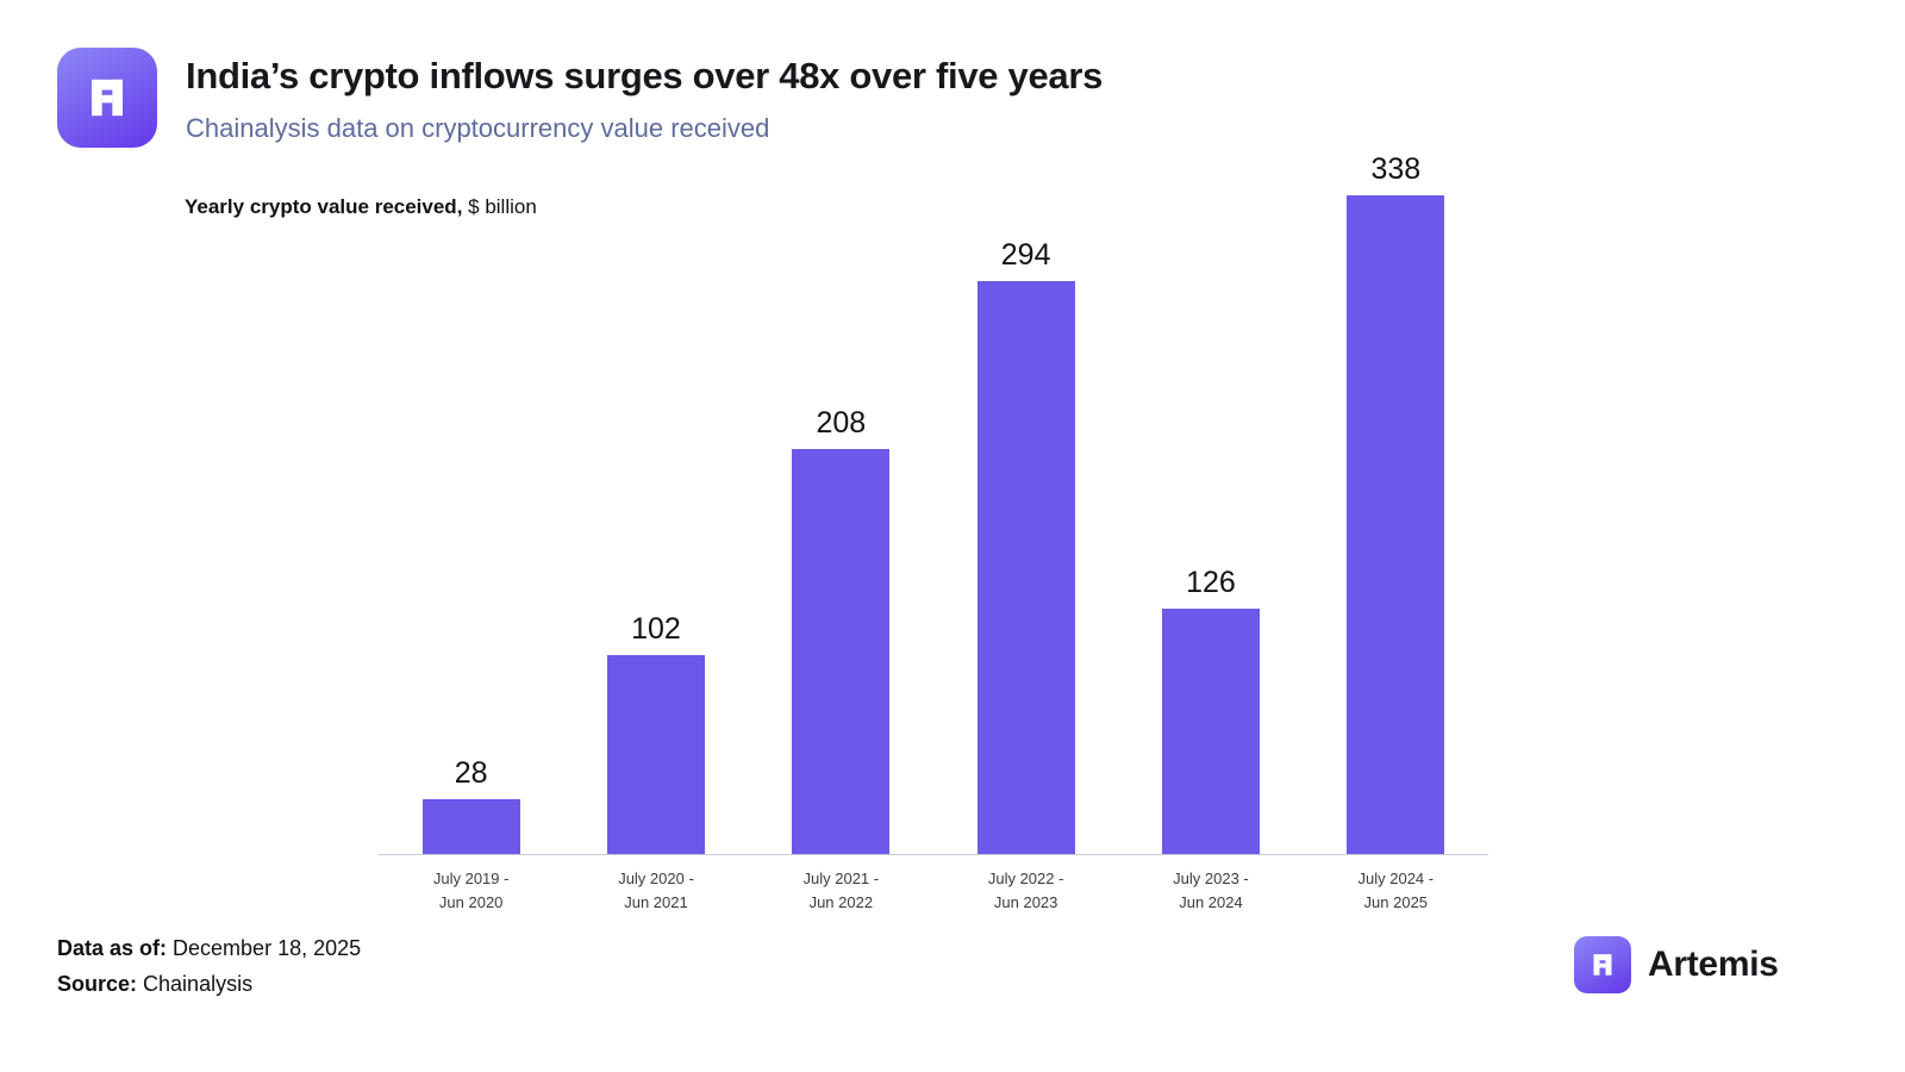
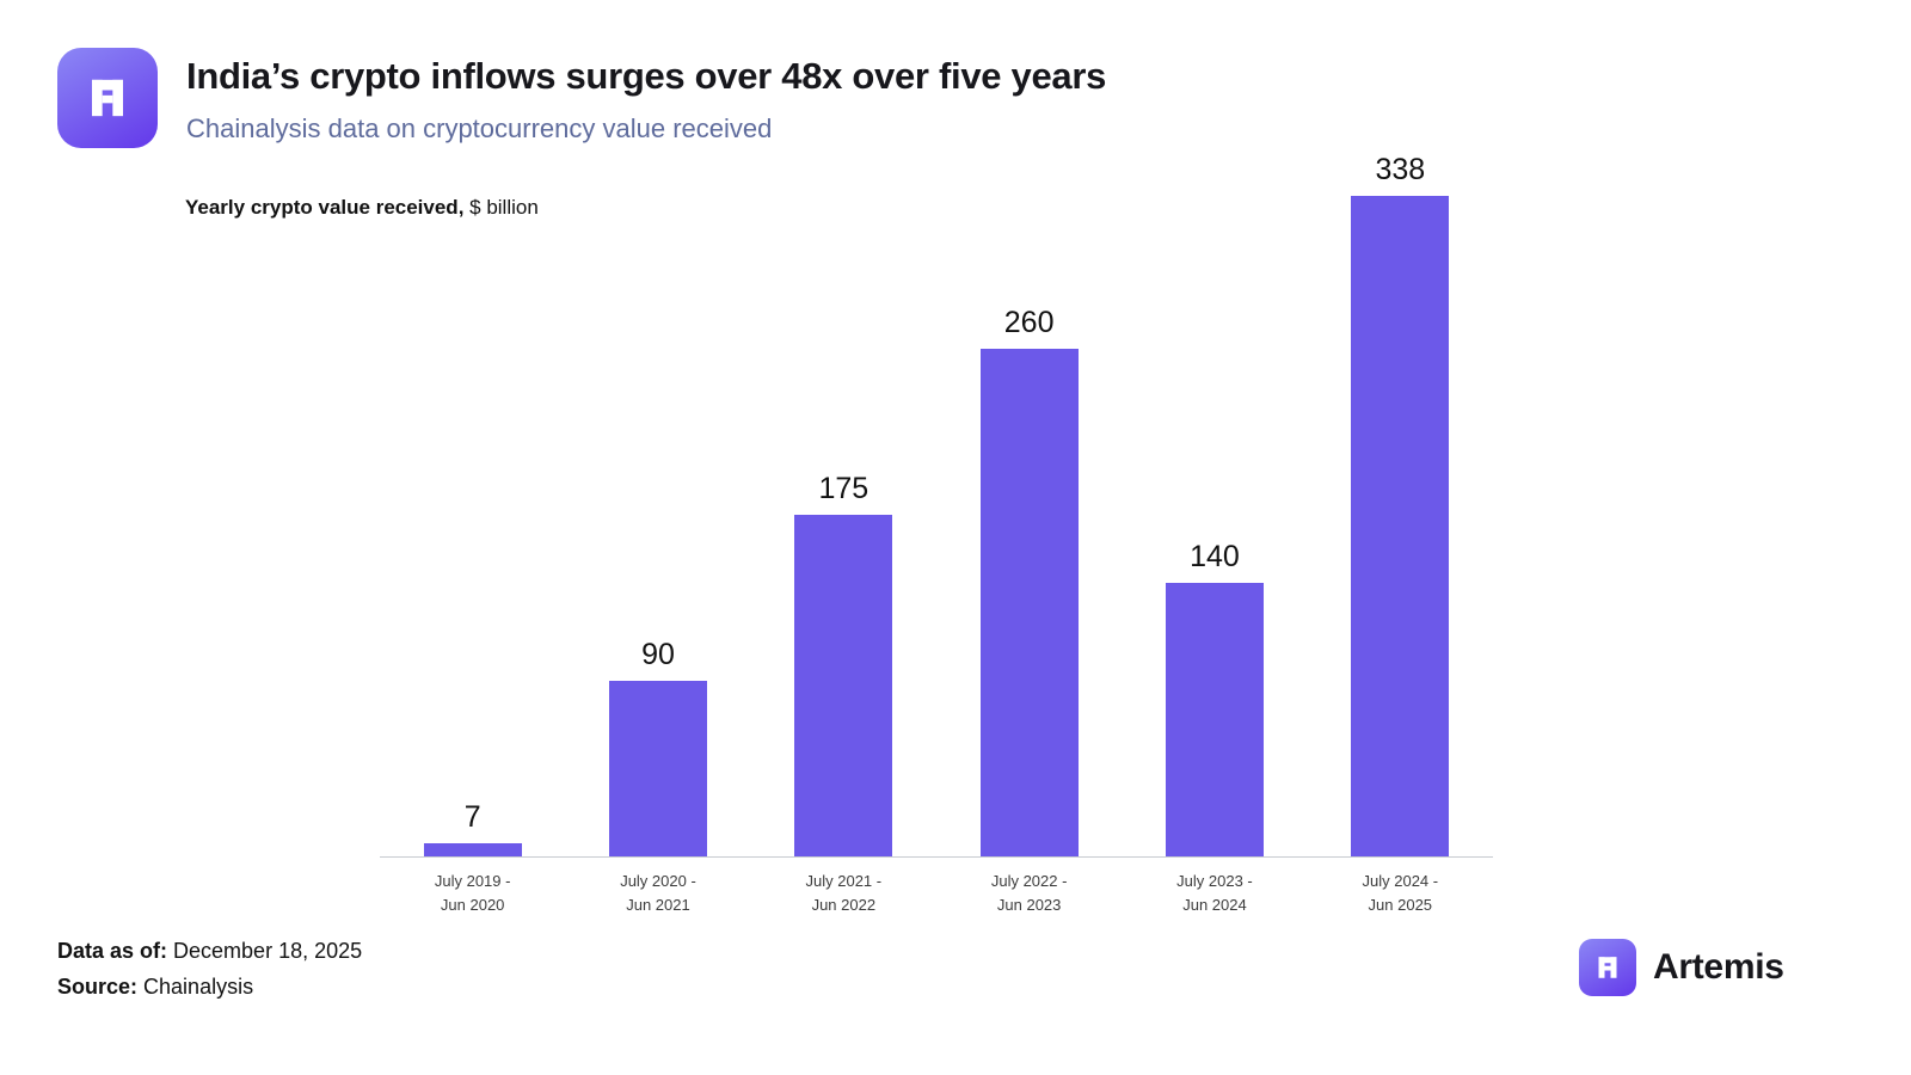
July 2019 - Jun 2020: 28 -> 7
July 2020 - Jun 2021: 102 -> 90
July 2021 - Jun 2022: 208 -> 175
July 2022 - Jun 2023: 294 -> 260
July 2023 - Jun 2024: 126 -> 140
